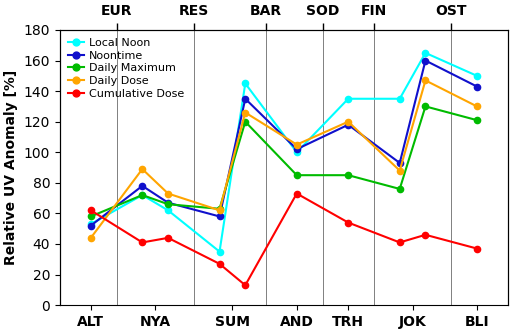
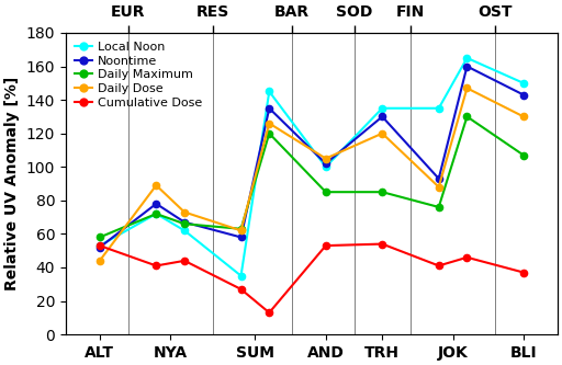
Cumulative Dose/ALT: 62 -> 53
Cumulative Dose/AND: 73 -> 53
Noontime/TRH: 118 -> 130
Daily Maximum/BLI: 121 -> 107
